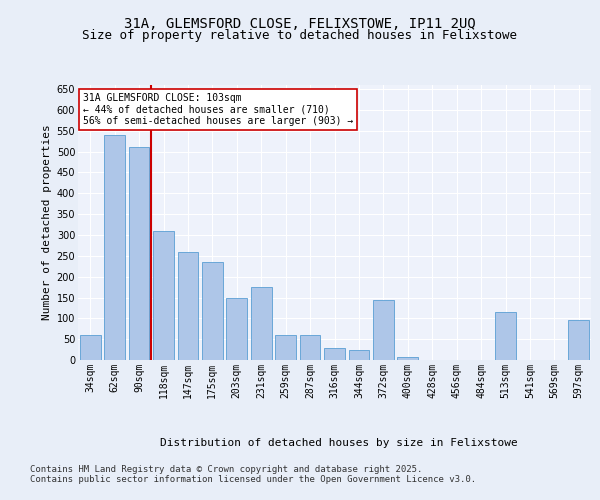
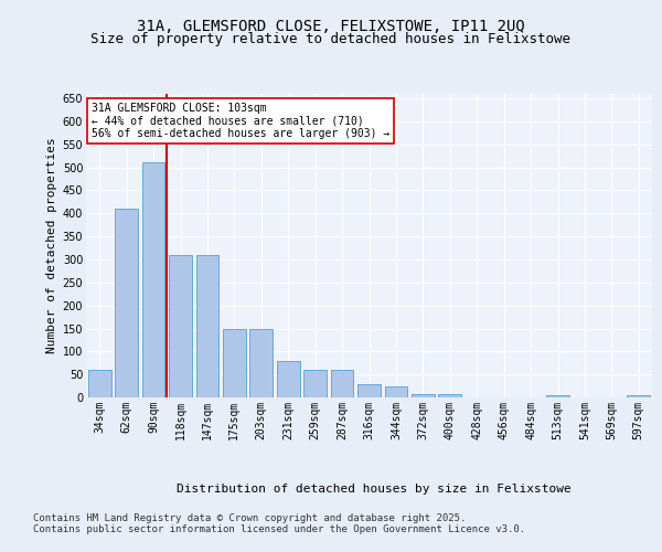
62sqm: 540 -> 410
147sqm: 260 -> 310
175sqm: 235 -> 148
231sqm: 175 -> 80
372sqm: 145 -> 8
513sqm: 115 -> 4
597sqm: 95 -> 4
